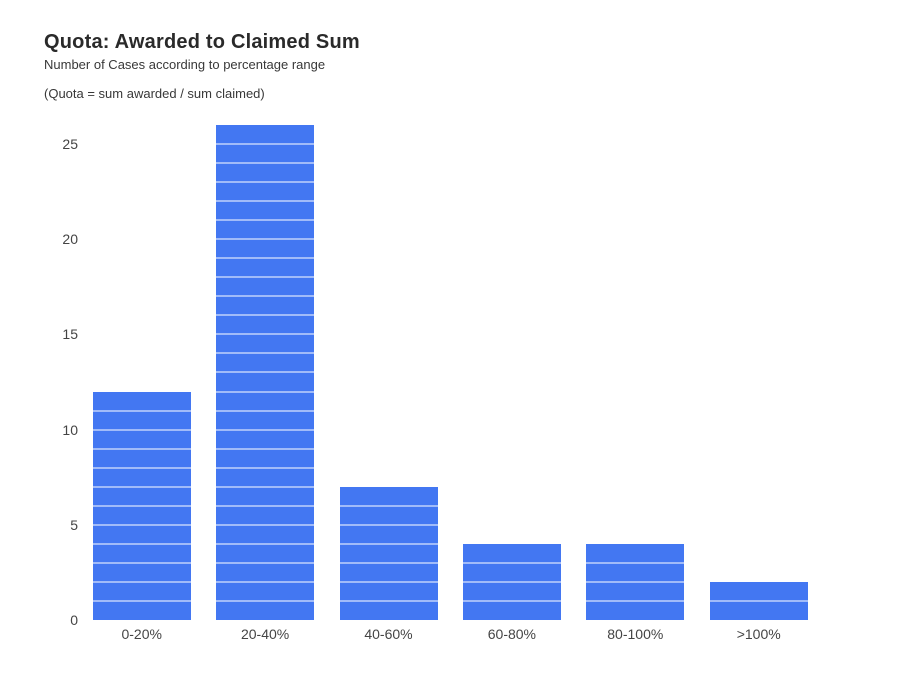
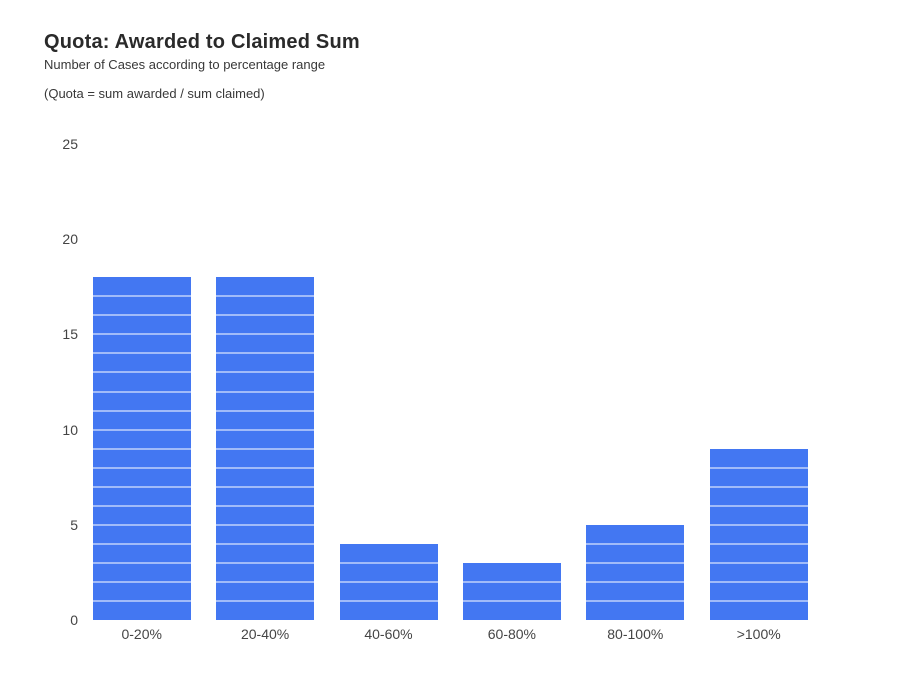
0-20%: 12 -> 18
20-40%: 26 -> 18
40-60%: 7 -> 4
60-80%: 4 -> 3
80-100%: 4 -> 5
>100%: 2 -> 9
